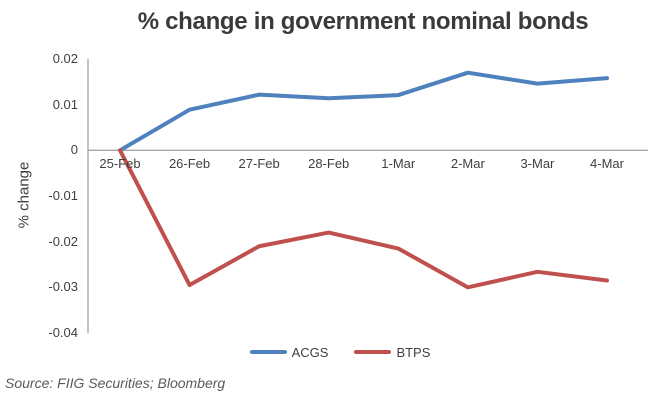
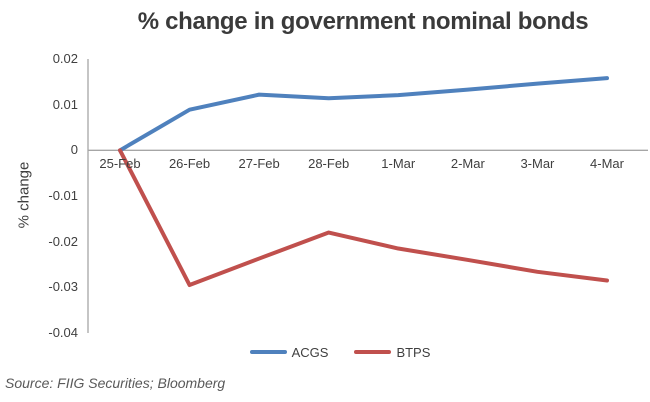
BTPS/27-Feb: -0.021 -> -0.024
ACGS/2-Mar: 0.017 -> 0.013
BTPS/2-Mar: -0.030 -> -0.024
